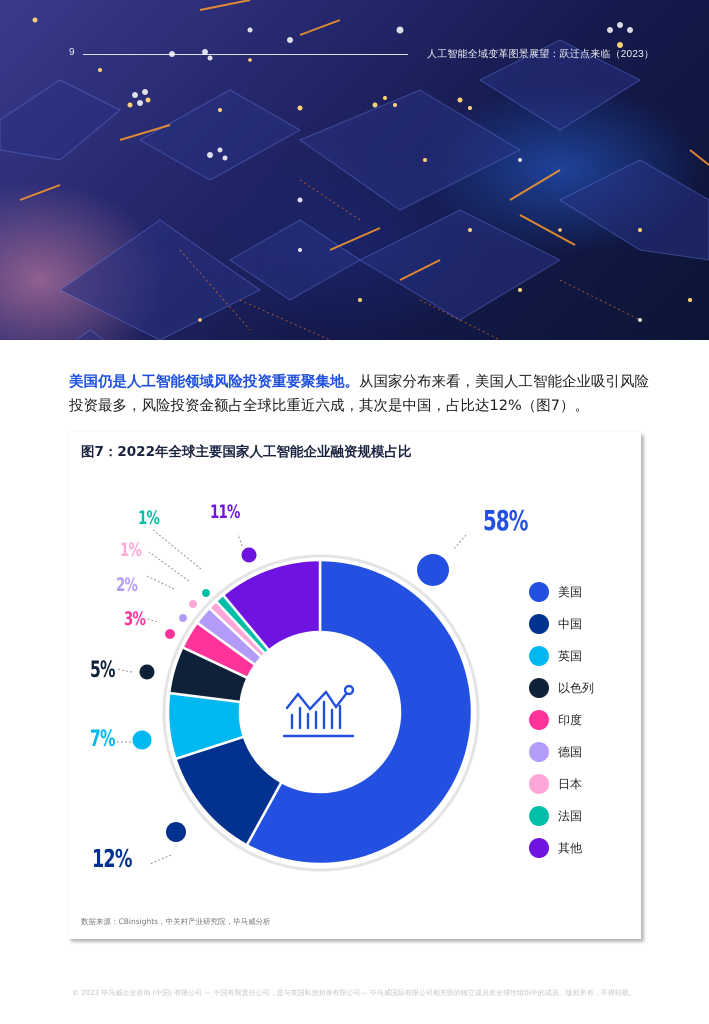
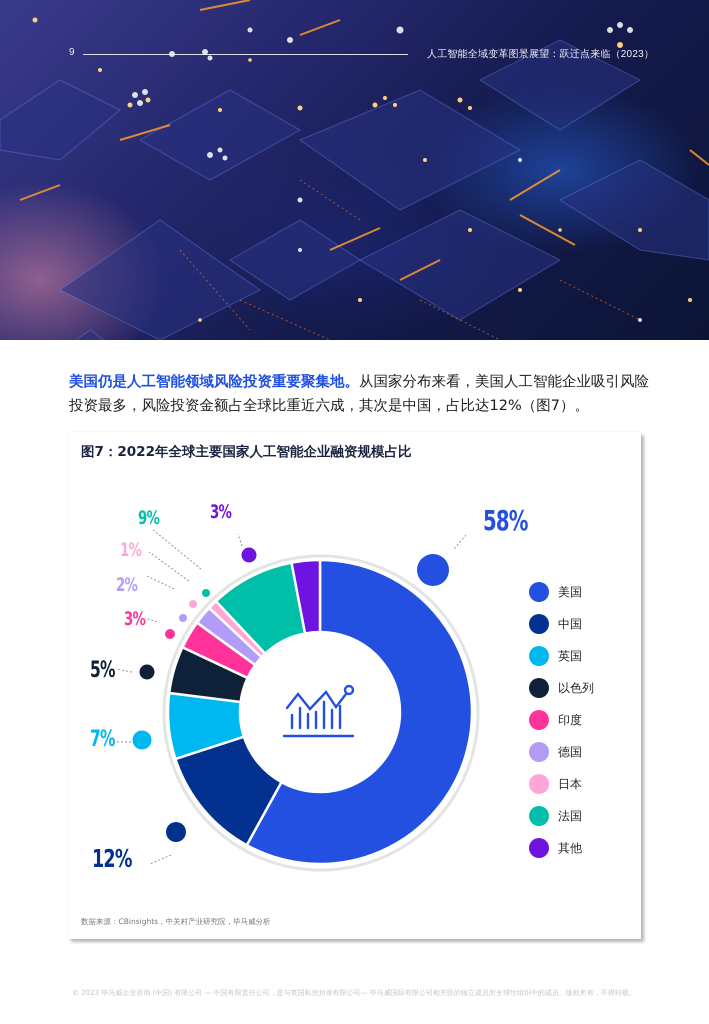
法国: 1% -> 9%
其他: 11% -> 3%
